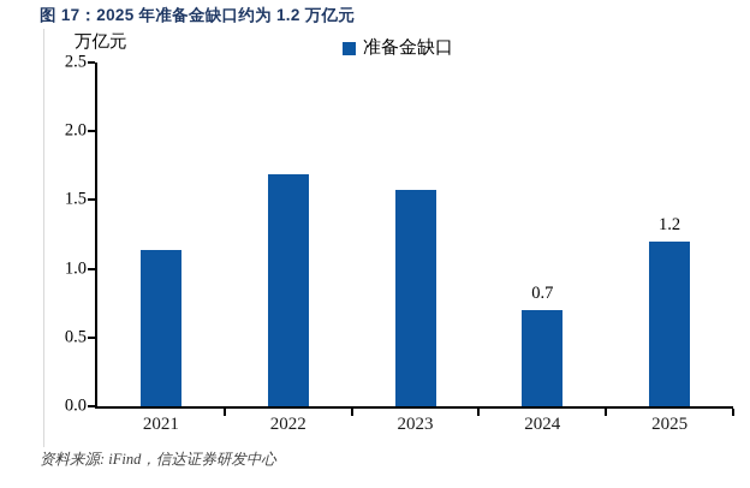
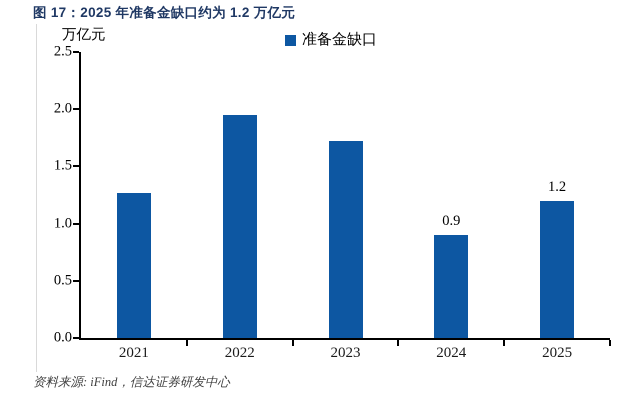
2021: 1.14 -> 1.27
2022: 1.69 -> 1.95
2023: 1.57 -> 1.72
2024: 0.7 -> 0.9
